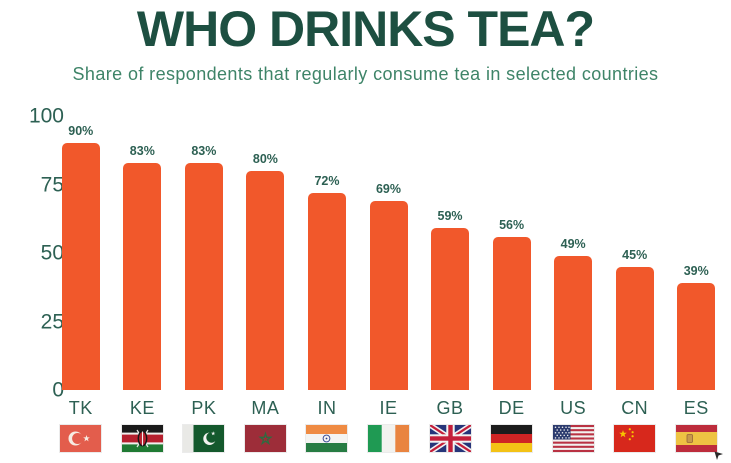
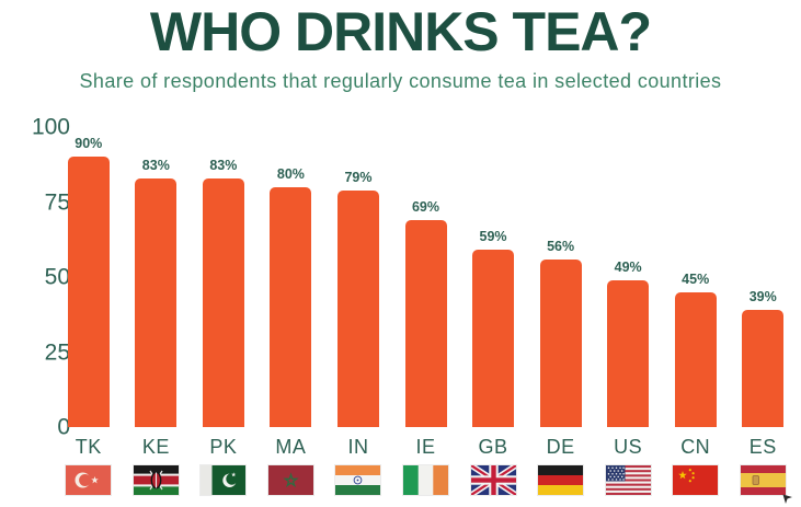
IN: 72% -> 79%
